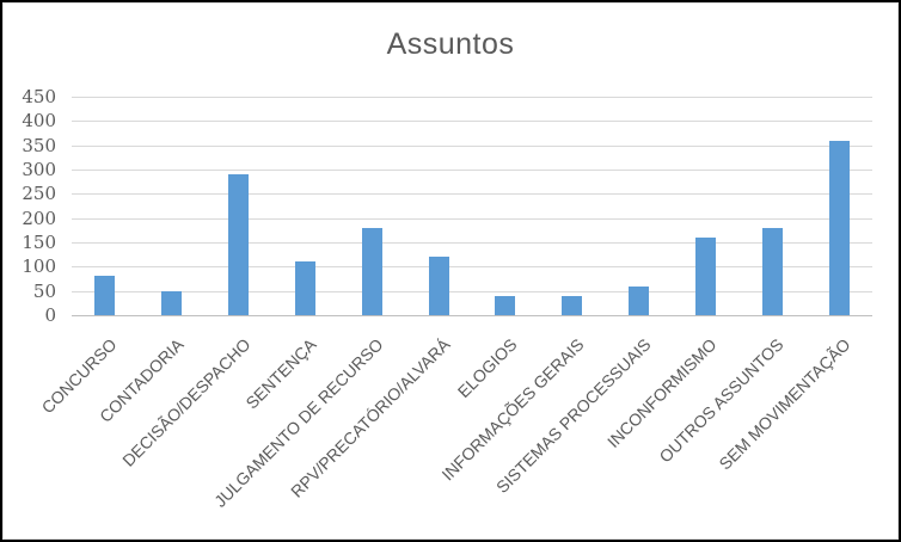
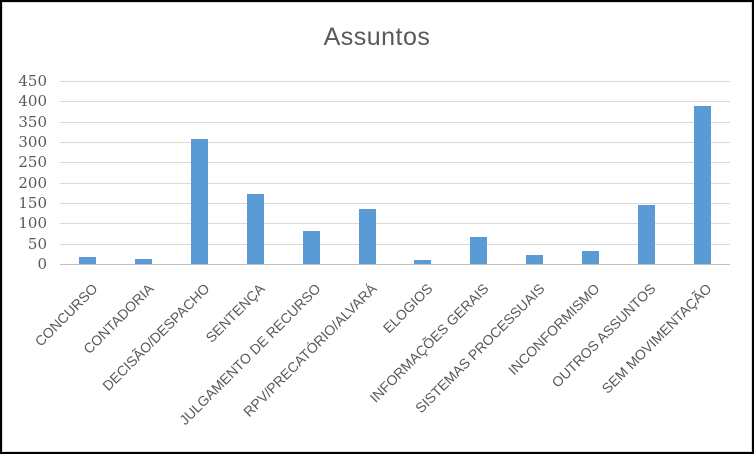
CONCURSO: 80 -> 20
CONTADORIA: 50 -> 10
DECISÃO/DESPACHO: 290 -> 310
SENTENÇA: 110 -> 170
JULGAMENTO DE RECURSO: 180 -> 80
RPV/PRECATÓRIO/ALVARÁ: 120 -> 140
ELOGIOS: 40 -> 10
INFORMAÇÕES GERAIS: 40 -> 70
SISTEMAS PROCESSUAIS: 60 -> 20
INCONFORMISMO: 160 -> 30
OUTROS ASSUNTOS: 180 -> 140
SEM MOVIMENTAÇÃO: 360 -> 390
